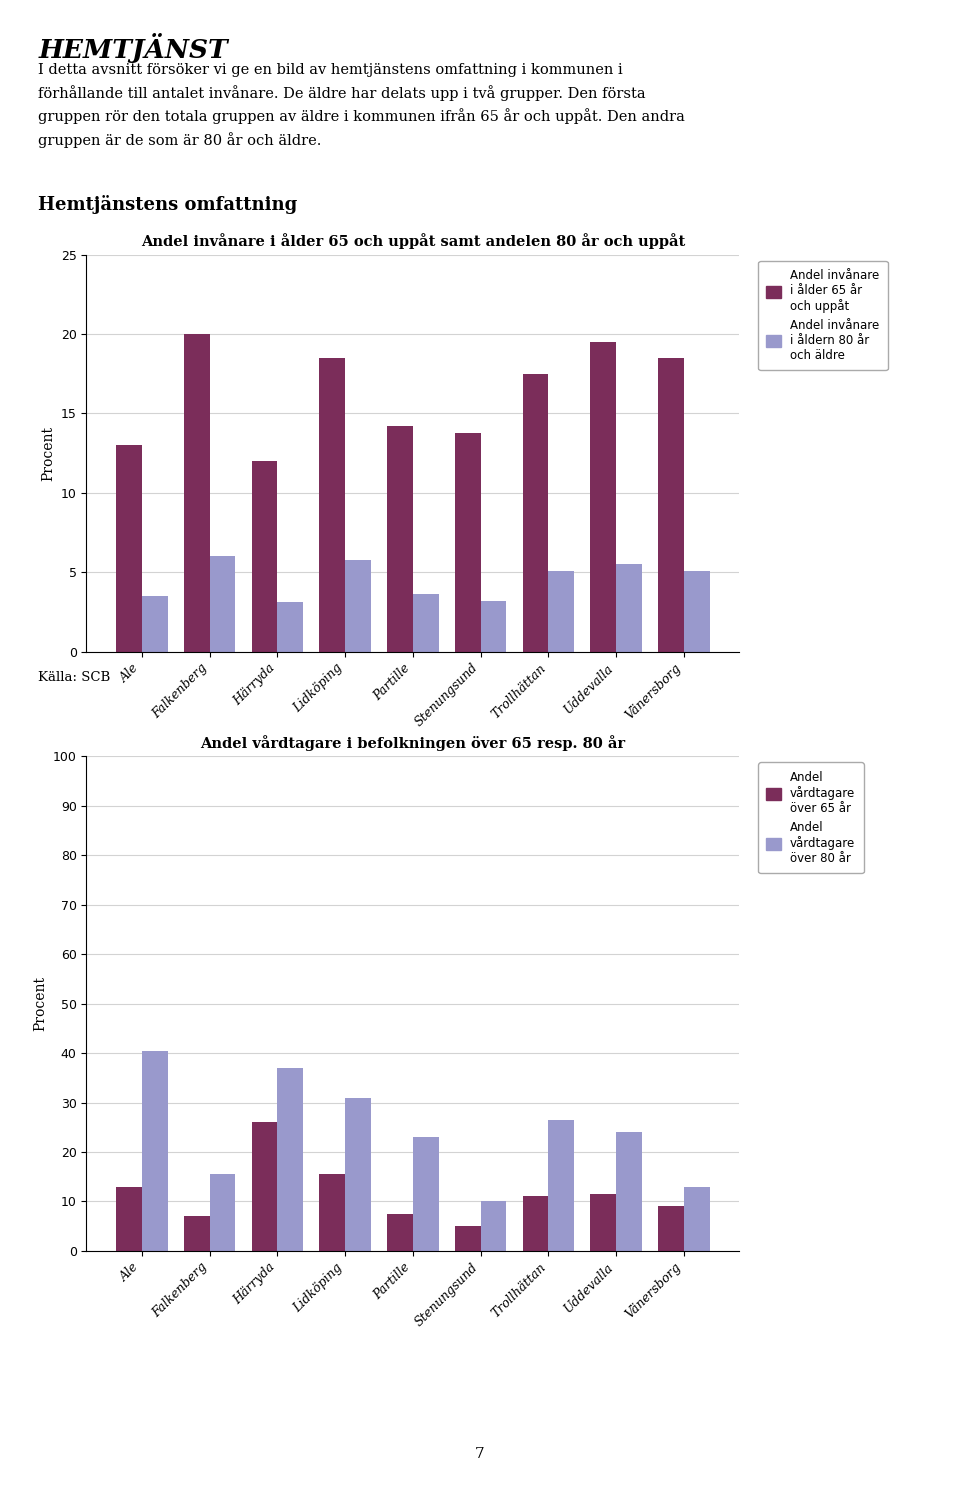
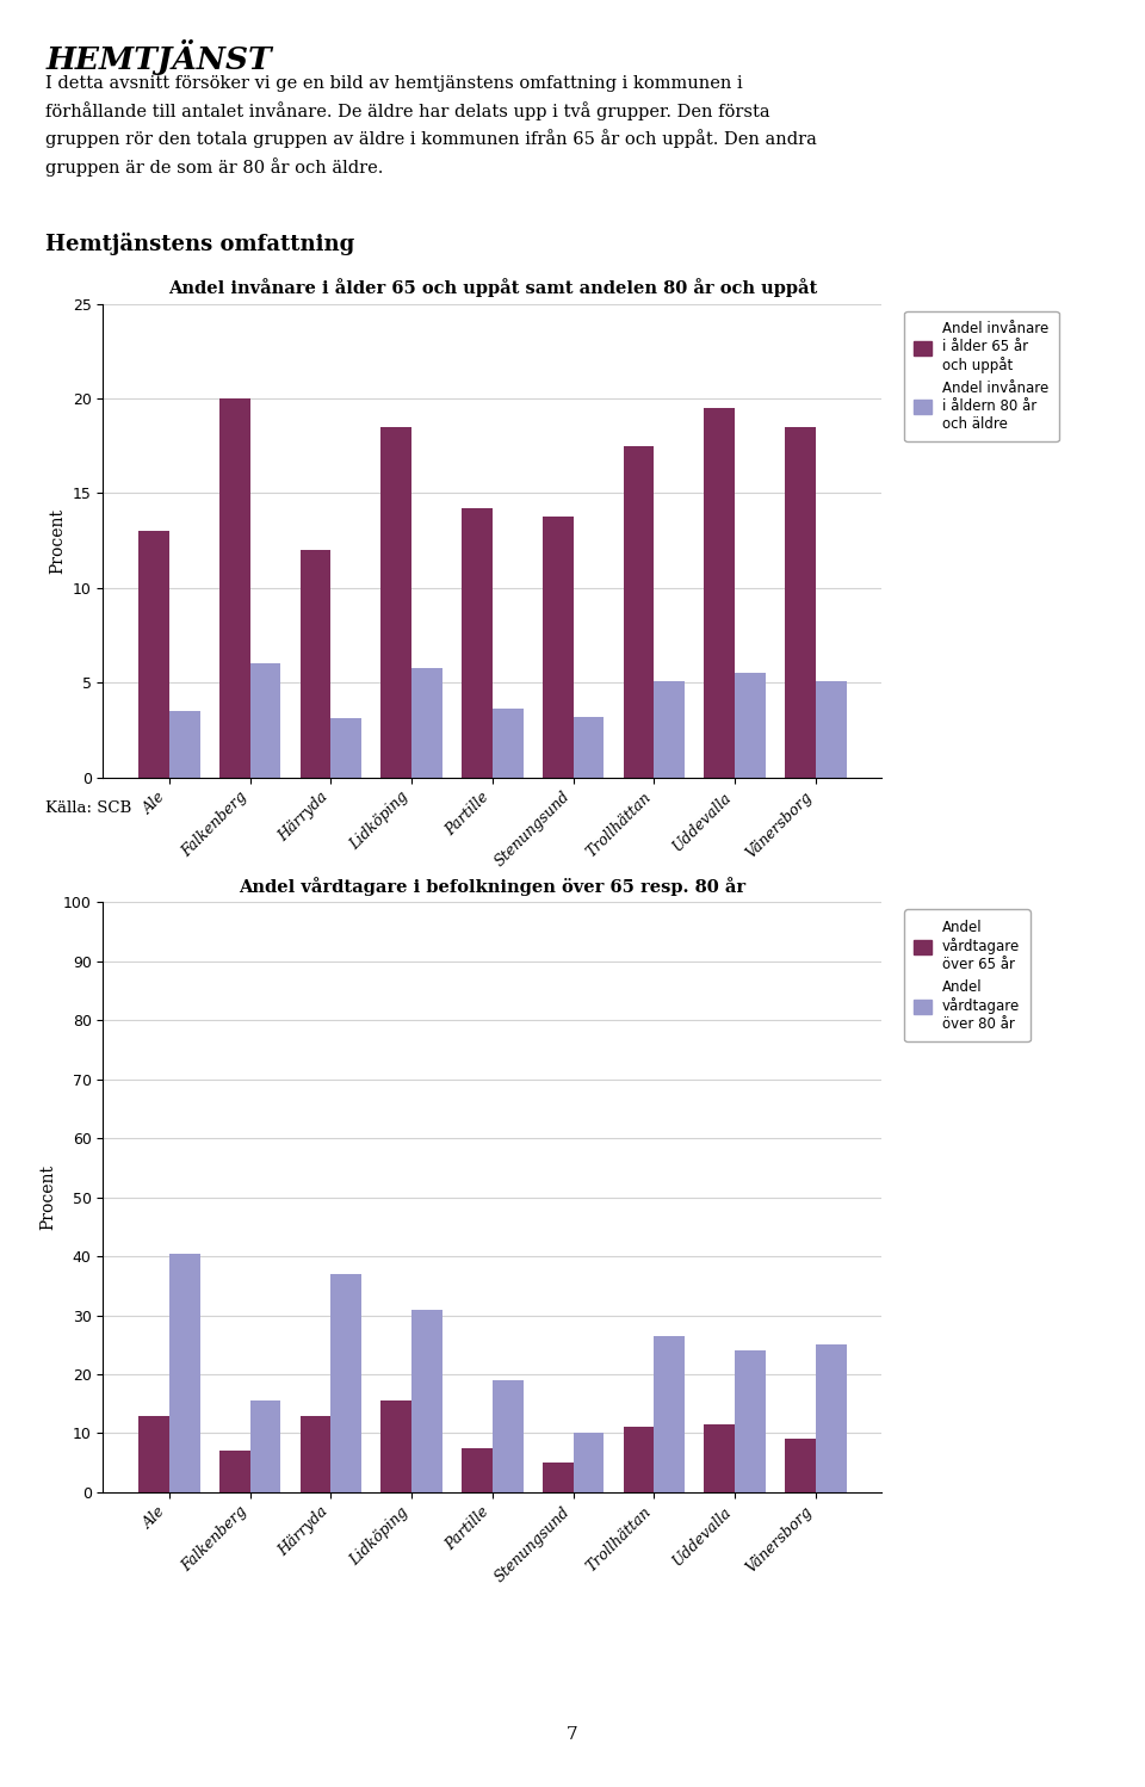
Andel vårdtagare i befolkningen över 65 resp. 80 år/Andel vårdtagare över 65 år/Härryda: 26.0 -> 13.0
Andel vårdtagare i befolkningen över 65 resp. 80 år/Andel vårdtagare över 80 år/Partille: 23.0 -> 19.0
Andel vårdtagare i befolkningen över 65 resp. 80 år/Andel vårdtagare över 80 år/Vänersborg: 13.0 -> 25.0
